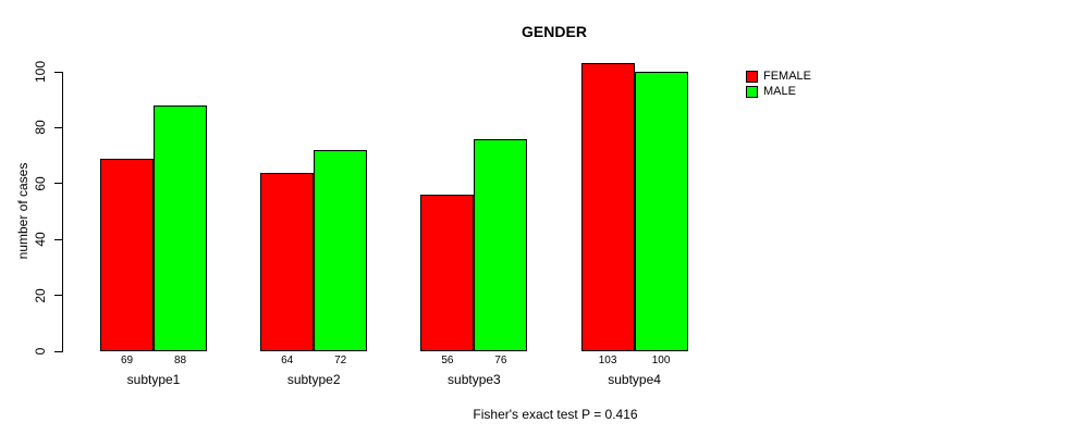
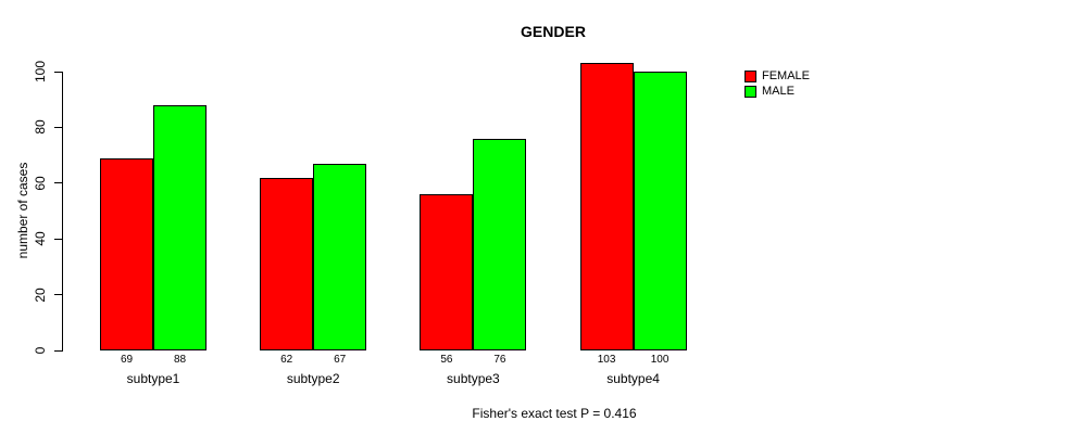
FEMALE/subtype2: 64 -> 62
MALE/subtype2: 72 -> 67
